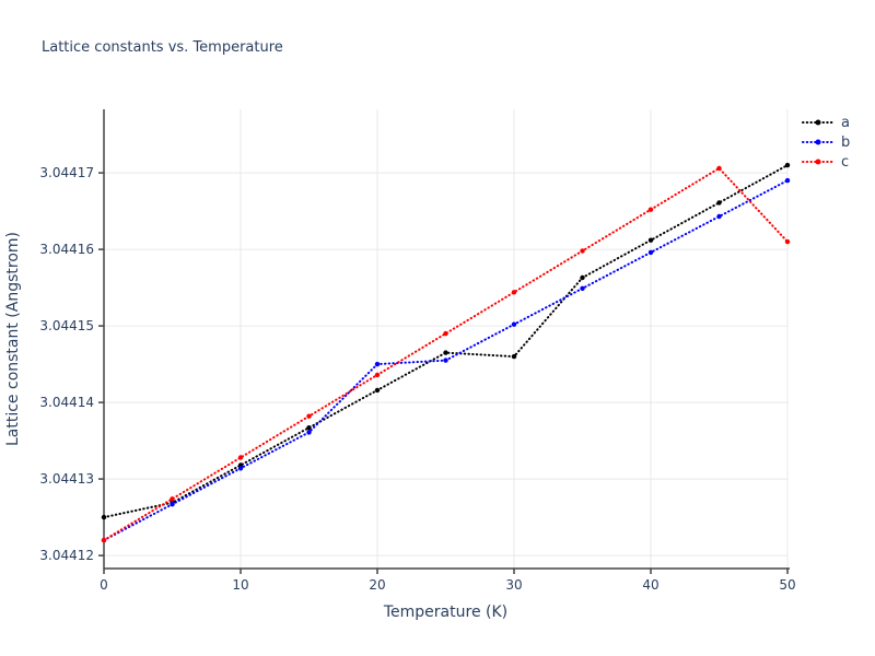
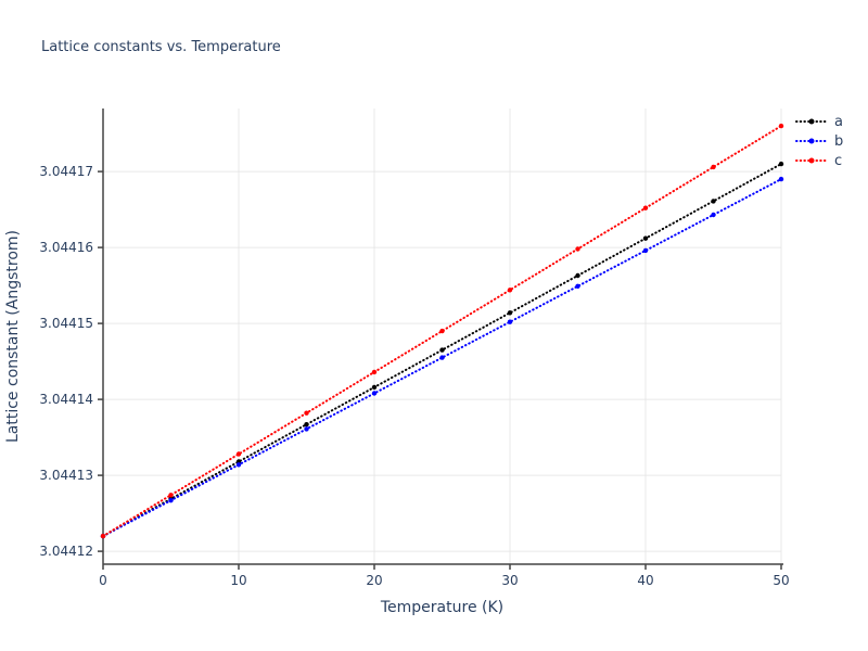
a/0: 3.044125 -> 3.044122
b/20: 3.044145 -> 3.044141
a/30: 3.044146 -> 3.044151
c/50: 3.044161 -> 3.044176
